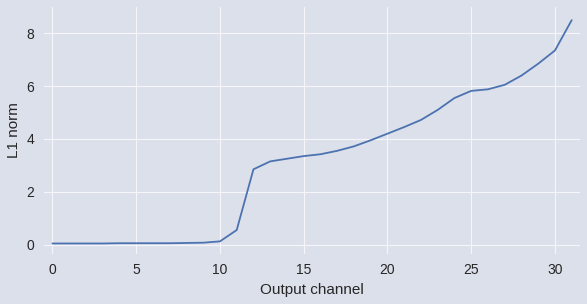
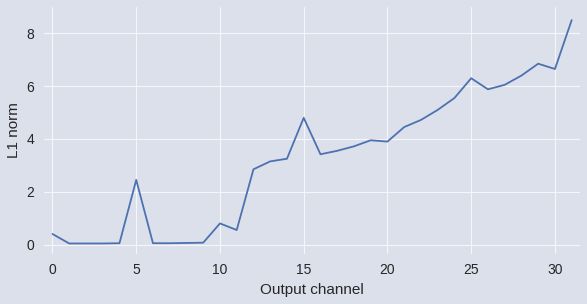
0: 0.04 -> 0.40
5: 0.05 -> 2.45
10: 0.12 -> 0.80
15: 3.35 -> 4.80
20: 4.20 -> 3.90
25: 5.82 -> 6.30
30: 7.35 -> 6.65
